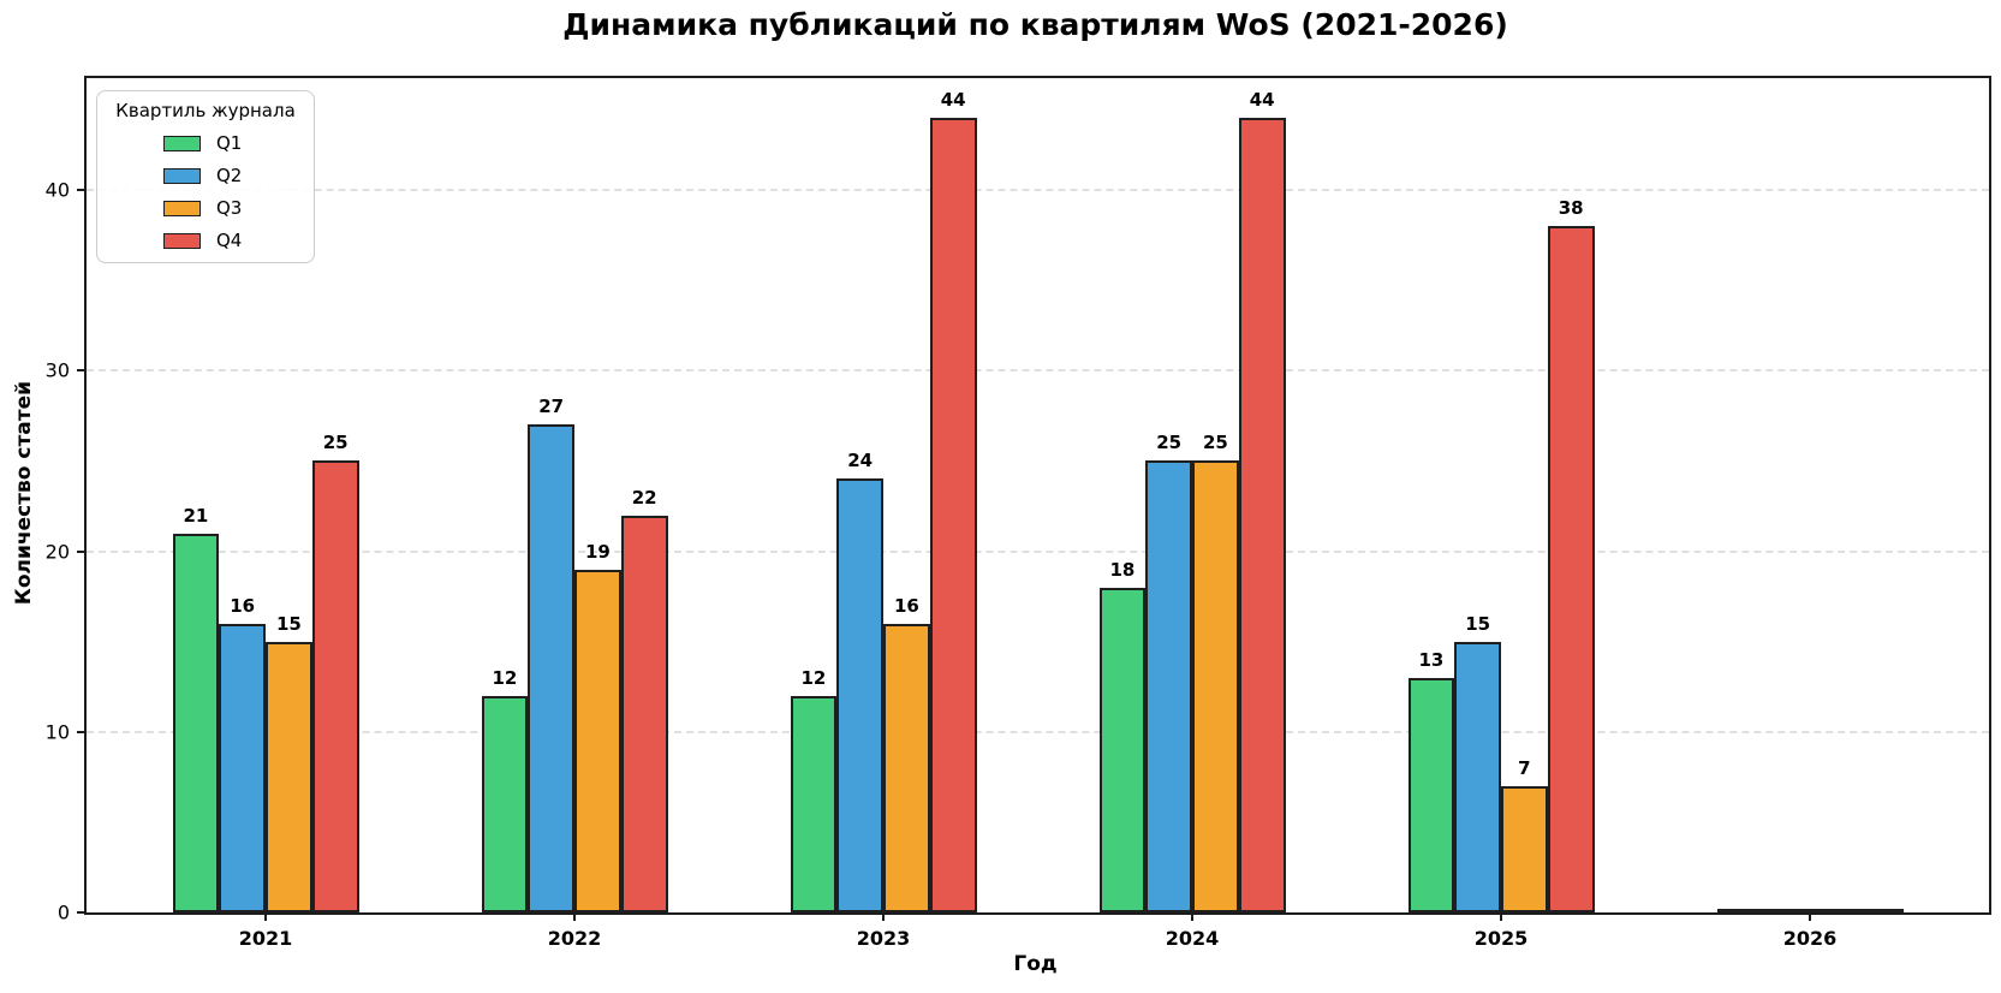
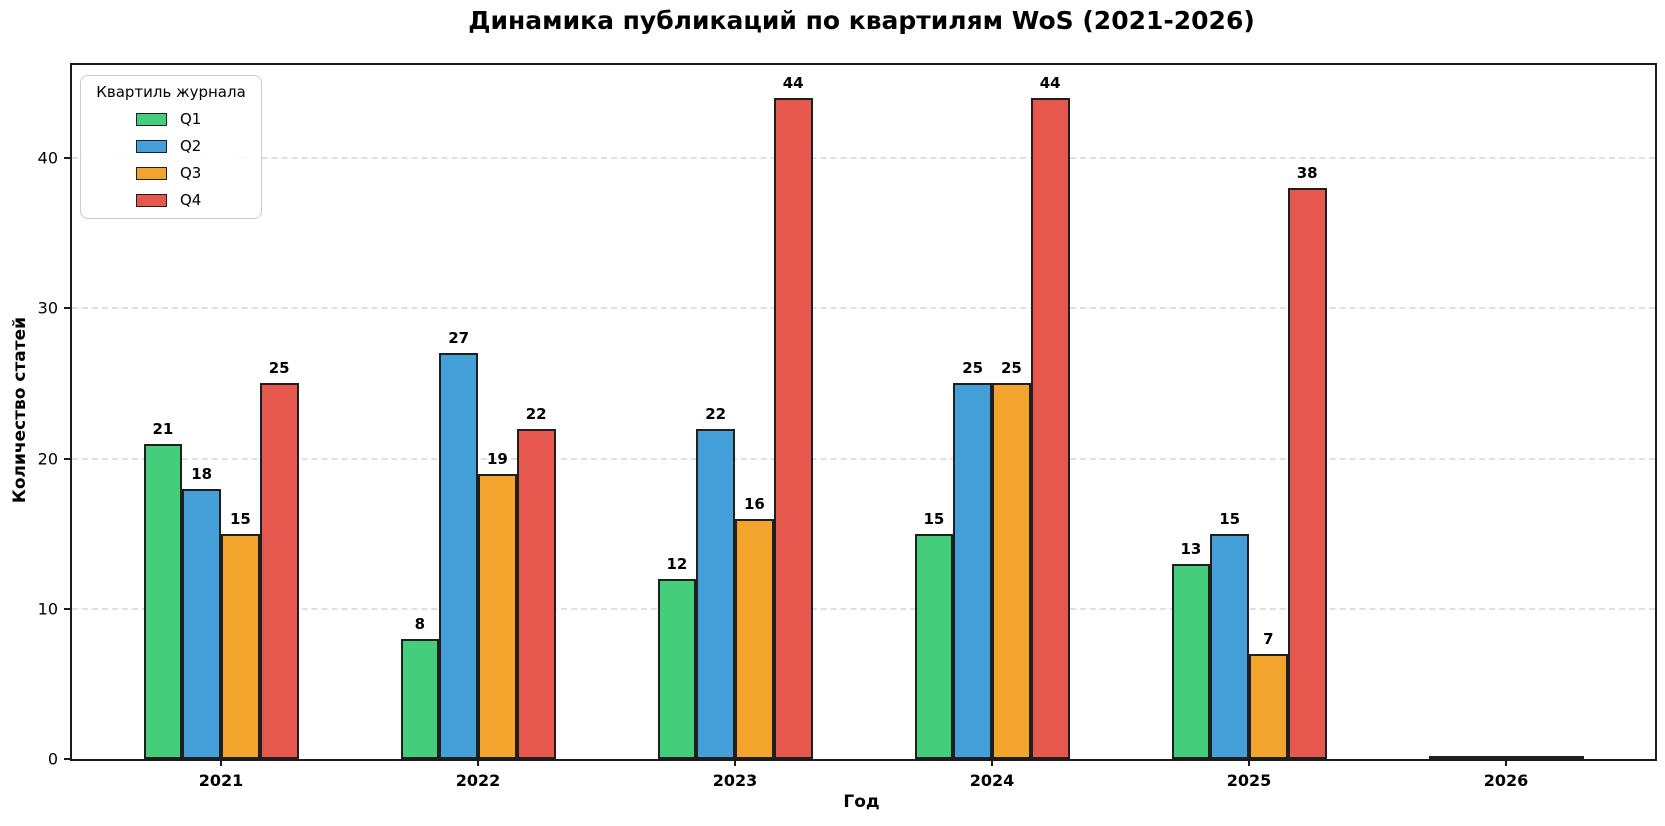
Q2/2021: 16 -> 18
Q1/2022: 12 -> 8
Q2/2023: 24 -> 22
Q1/2024: 18 -> 15
